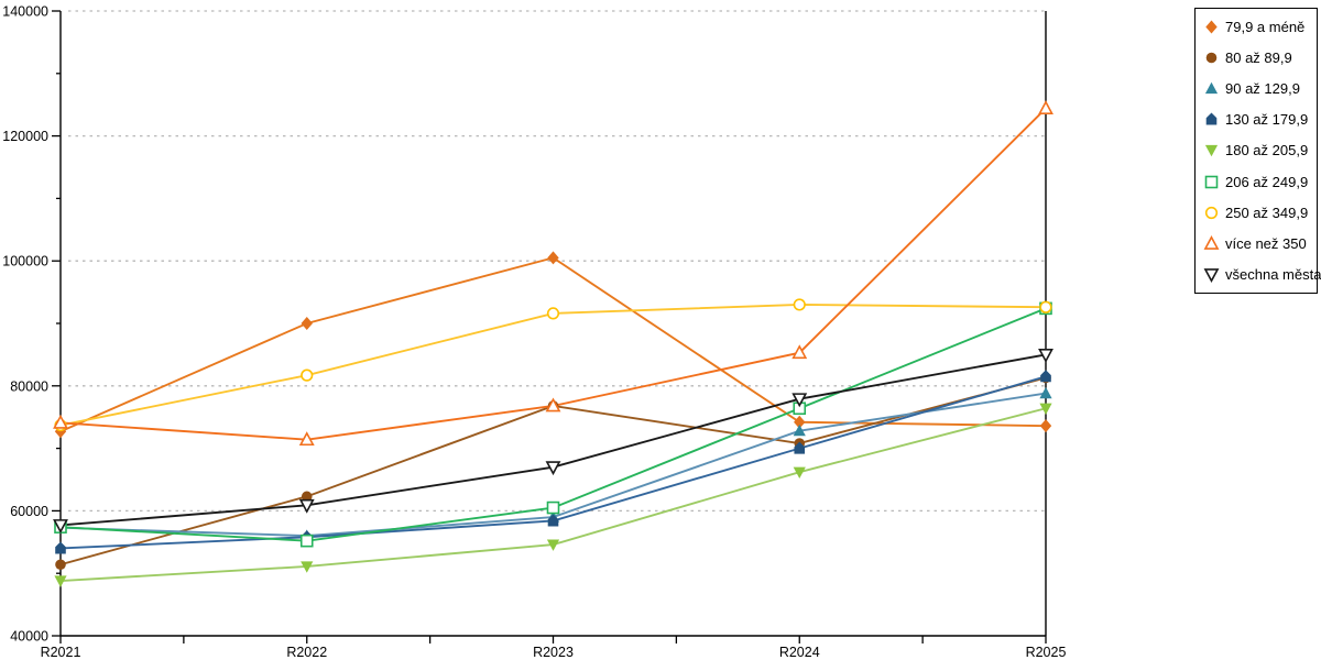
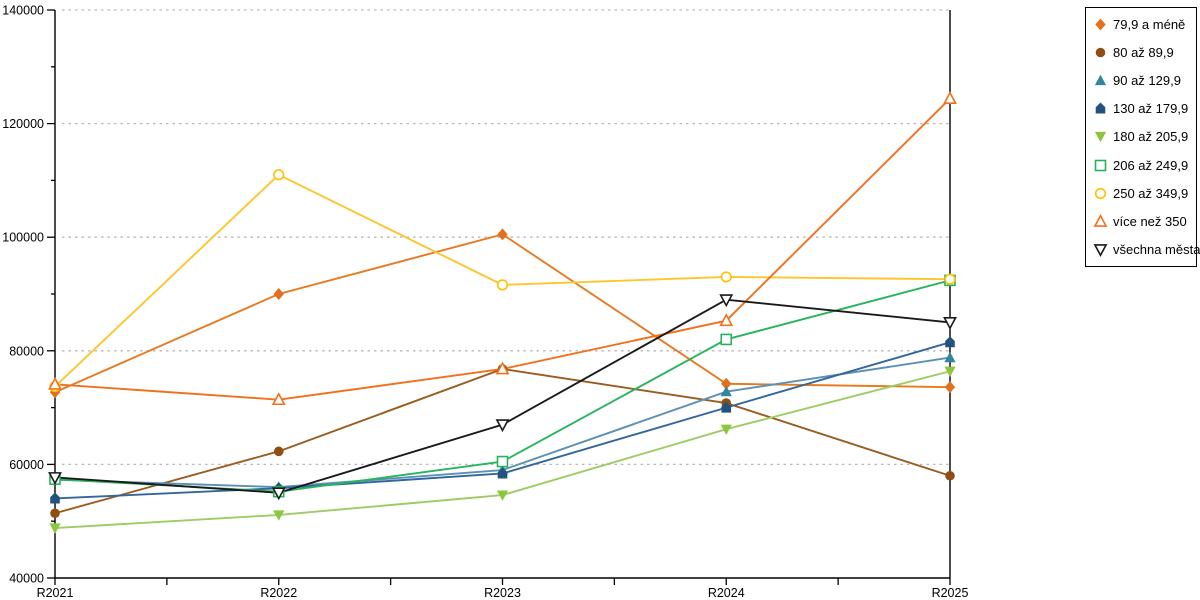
250 až 349,9/R2022: 82000 -> 111000
všechna města/R2022: 61000 -> 55000
206 až 249,9/R2024: 76000 -> 82000
všechna města/R2024: 78000 -> 89000
80 až 89,9/R2025: 81000 -> 58000
